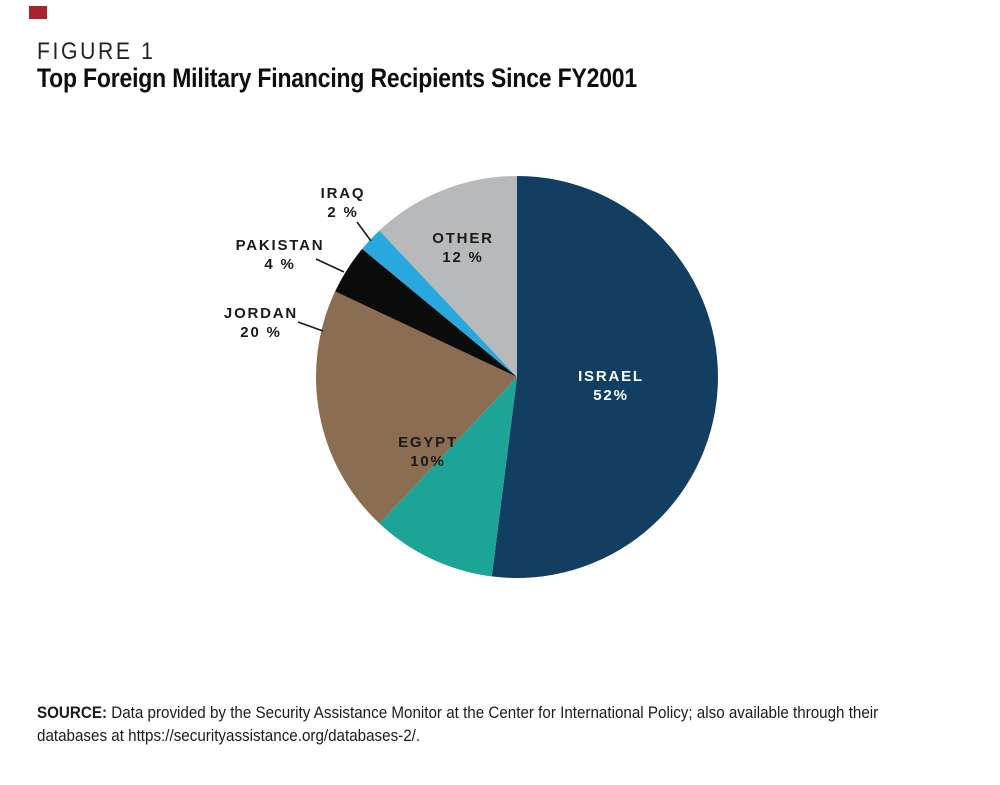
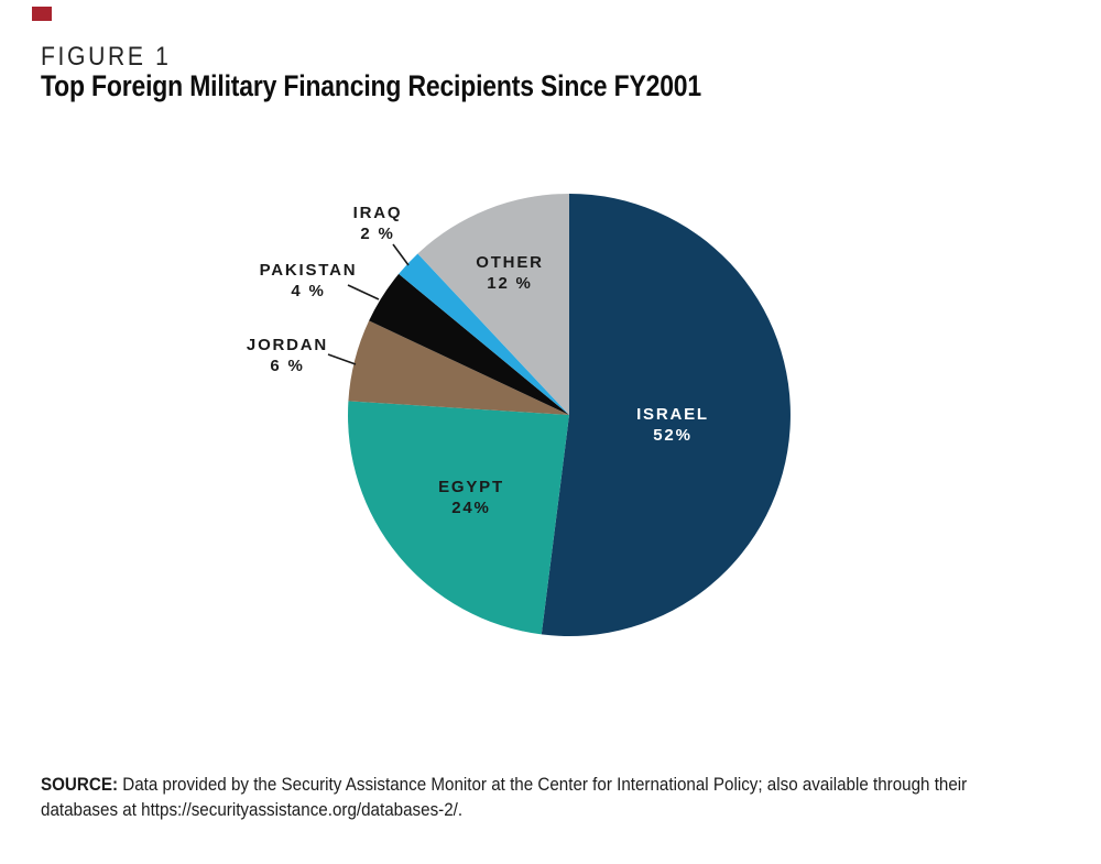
EGYPT: 10% -> 24%
JORDAN: 20 -> 6
